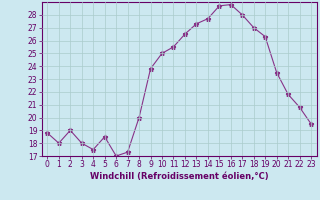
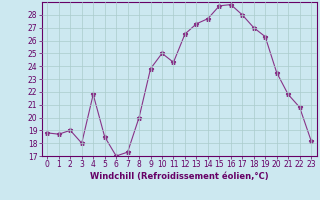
1: 18.0 -> 18.7
4: 17.5 -> 21.8
11: 25.5 -> 24.3
23: 19.5 -> 18.2
